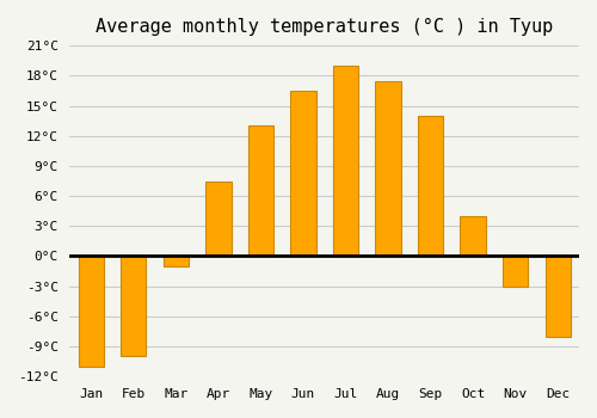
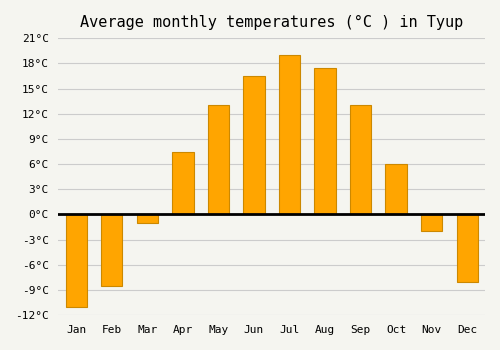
Feb: -10.0°C -> -8.5°C
Sep: 14.0°C -> 13.0°C
Oct: 4.0°C -> 6.0°C
Nov: -3.0°C -> -2.0°C
